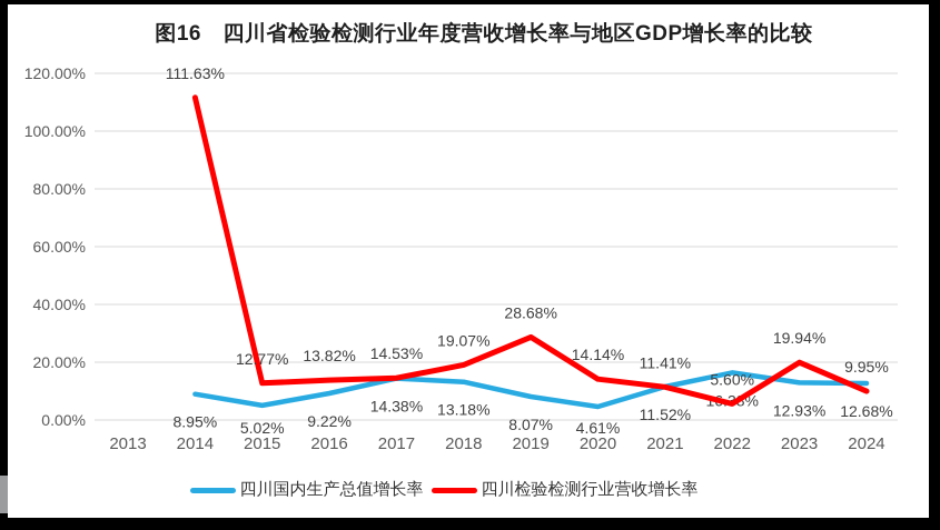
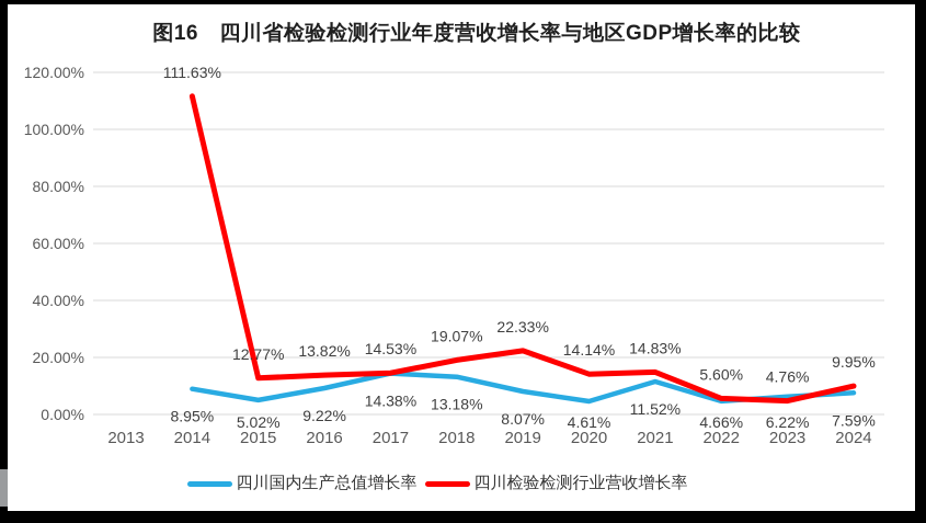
四川检验检测行业营收增长率/2019: 28.68% -> 22.33%
四川检验检测行业营收增长率/2021: 11.41% -> 14.83%
四川国内生产总值增长率/2022: 16.38% -> 4.66%
四川国内生产总值增长率/2023: 12.93% -> 6.22%
四川检验检测行业营收增长率/2023: 19.94% -> 4.76%
四川国内生产总值增长率/2024: 12.68% -> 7.59%
